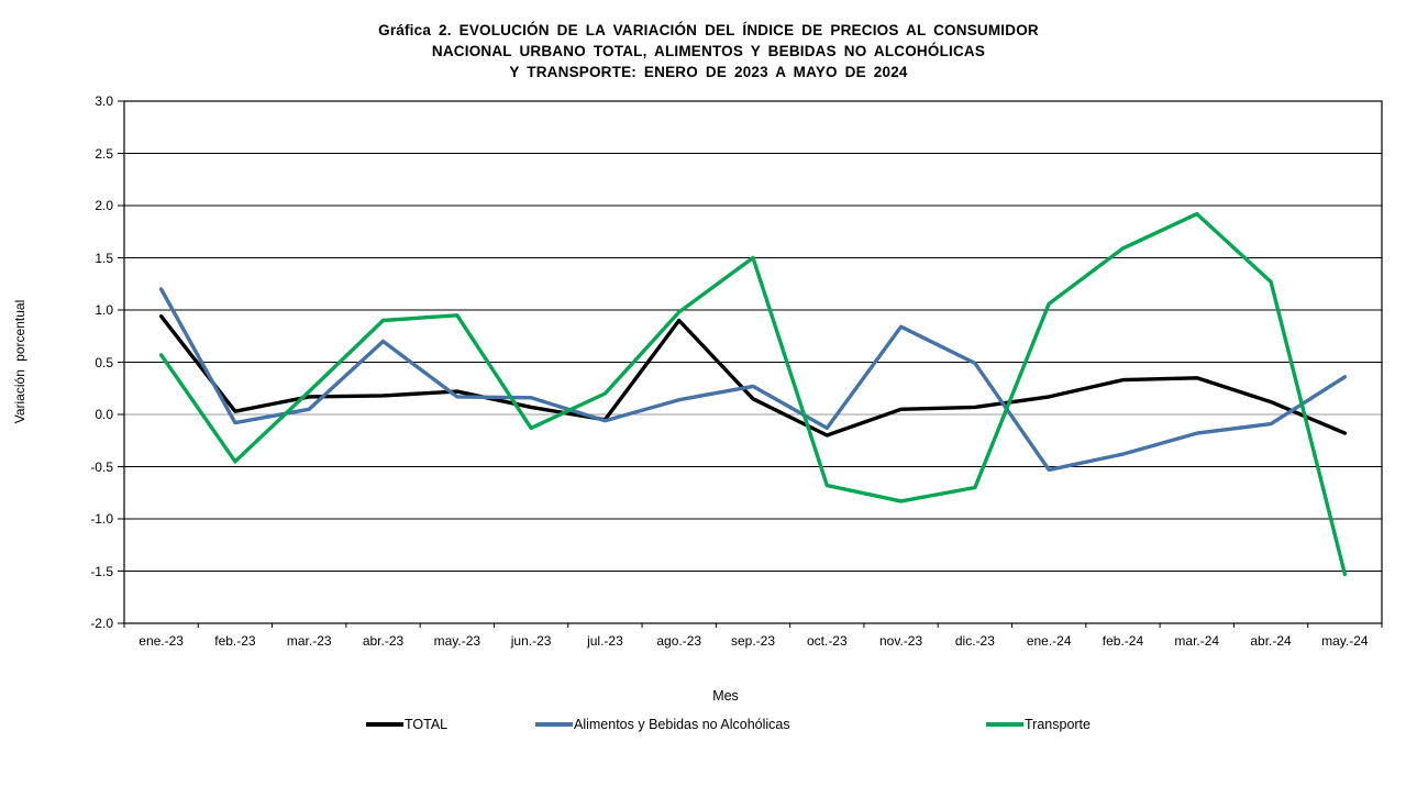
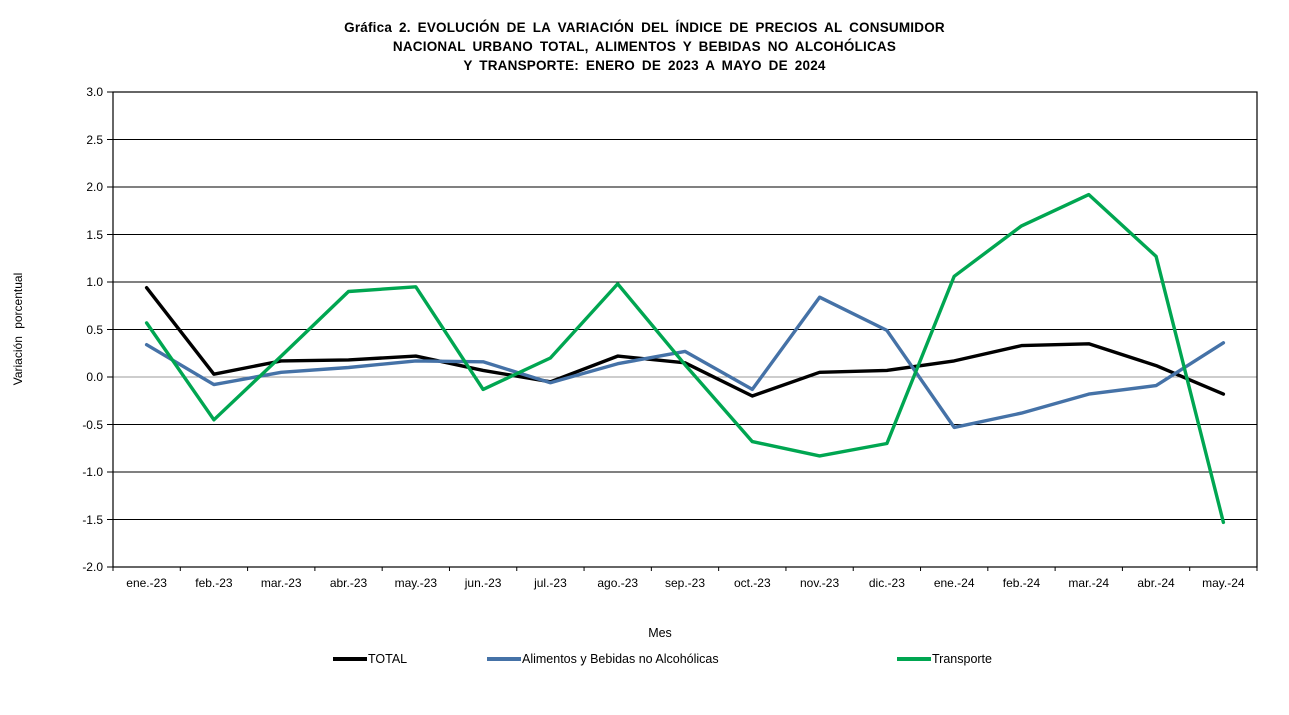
Alimentos y Bebidas no Alcohólicas/ene.-23: 1.2 -> 0.3
Alimentos y Bebidas no Alcohólicas/abr.-23: 0.7 -> 0.1
TOTAL/ago.-23: 0.9 -> 0.2
Transporte/sep.-23: 1.5 -> 0.1
